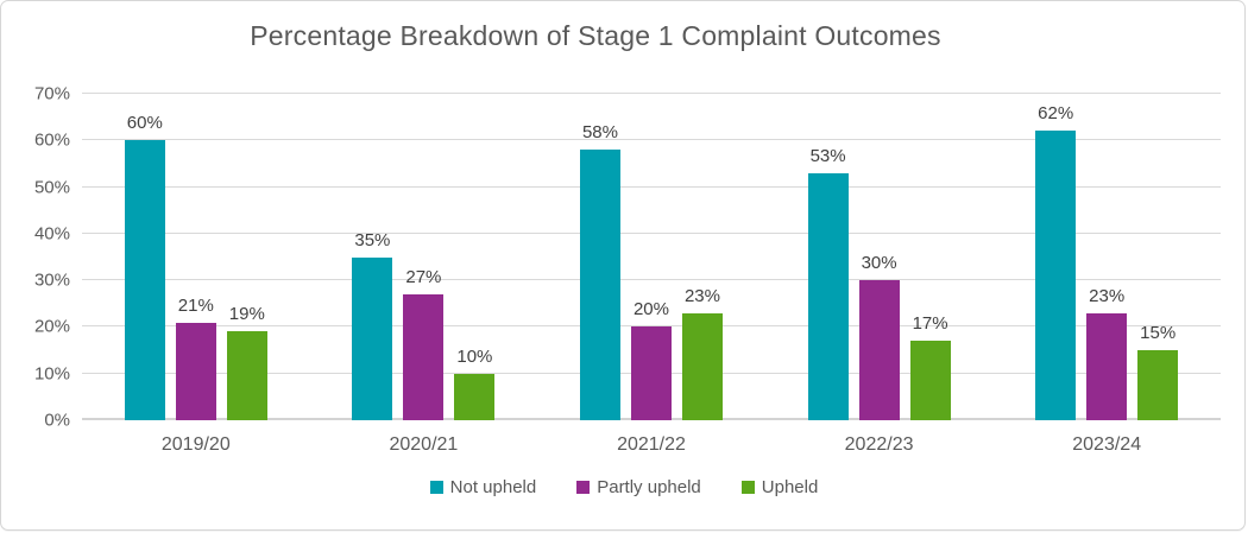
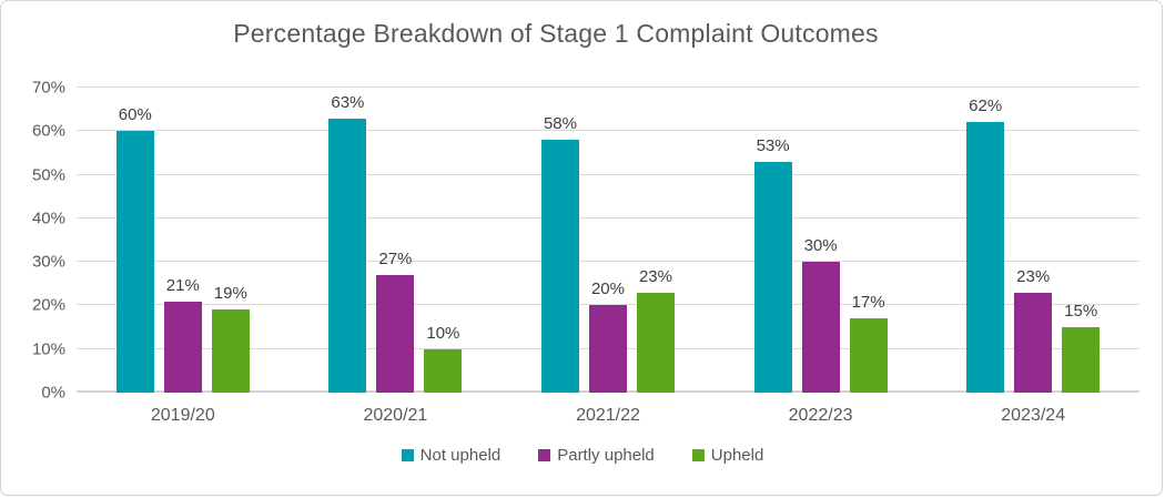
Not upheld/2020/21: 35% -> 63%
